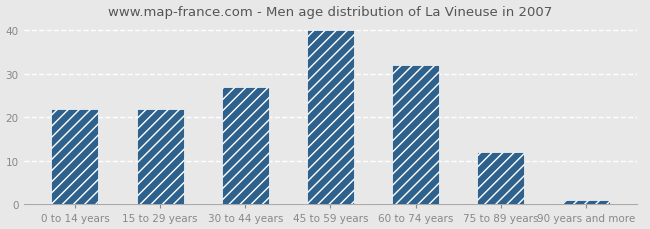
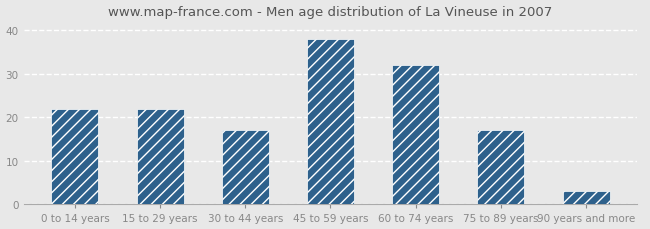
30 to 44 years: 27 -> 17
45 to 59 years: 40 -> 38
75 to 89 years: 12 -> 17
90 years and more: 1 -> 3
